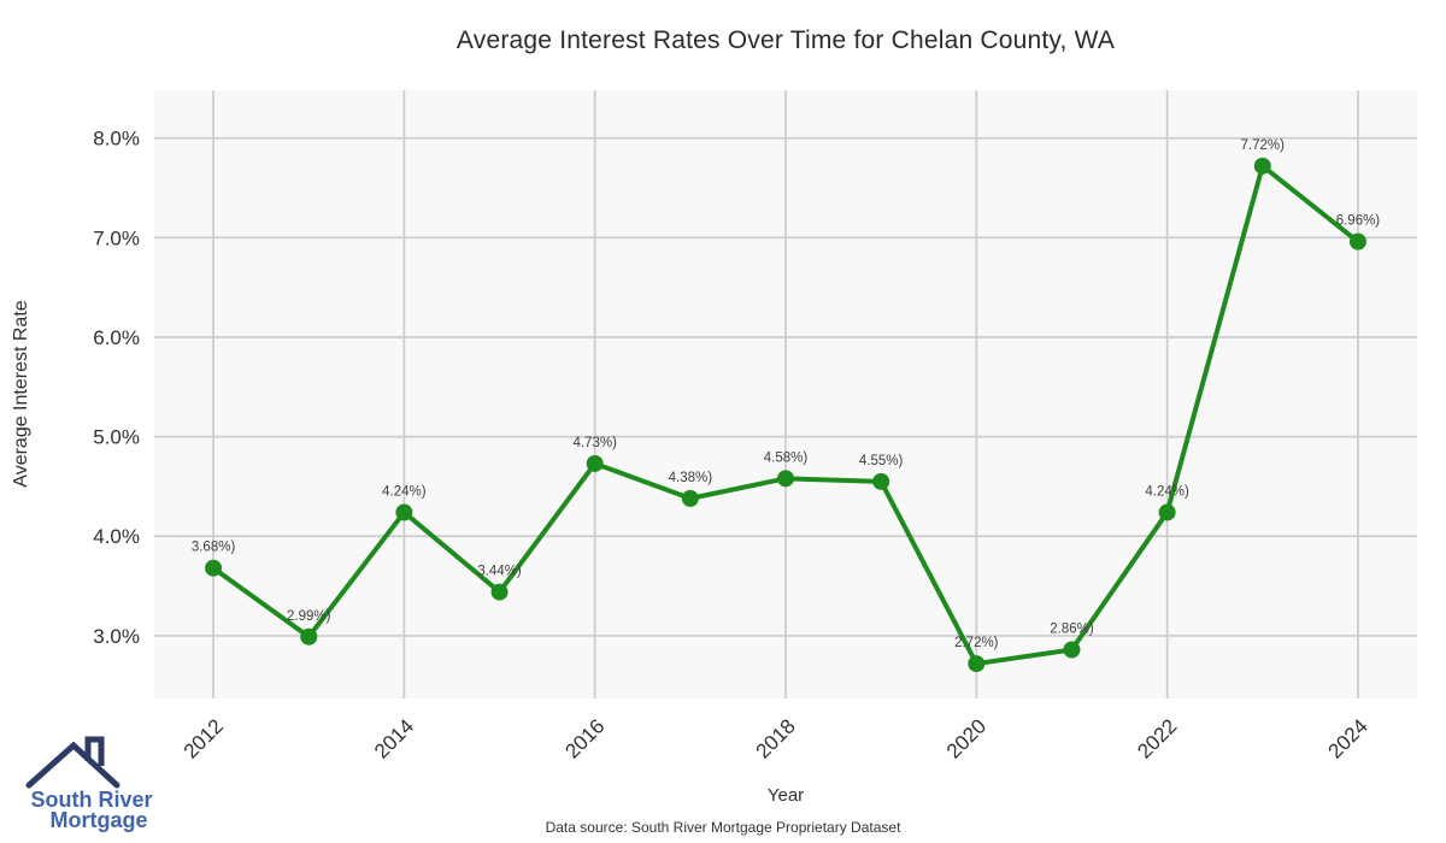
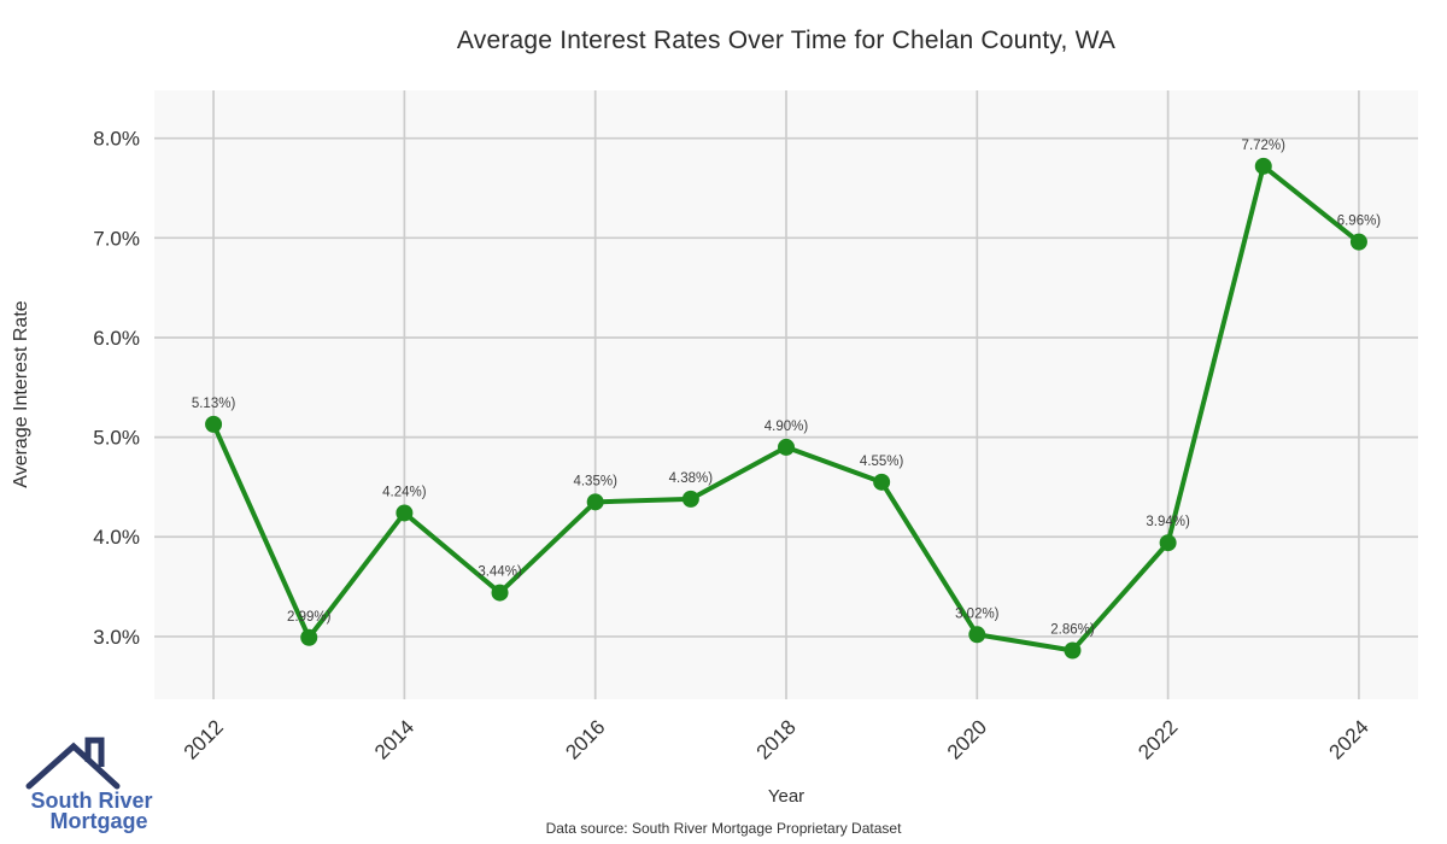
2012: 3.68% -> 5.13%
2016: 4.73% -> 4.35%
2018: 4.58% -> 4.90%
2020: 2.72% -> 3.02%
2022: 4.24% -> 3.94%
